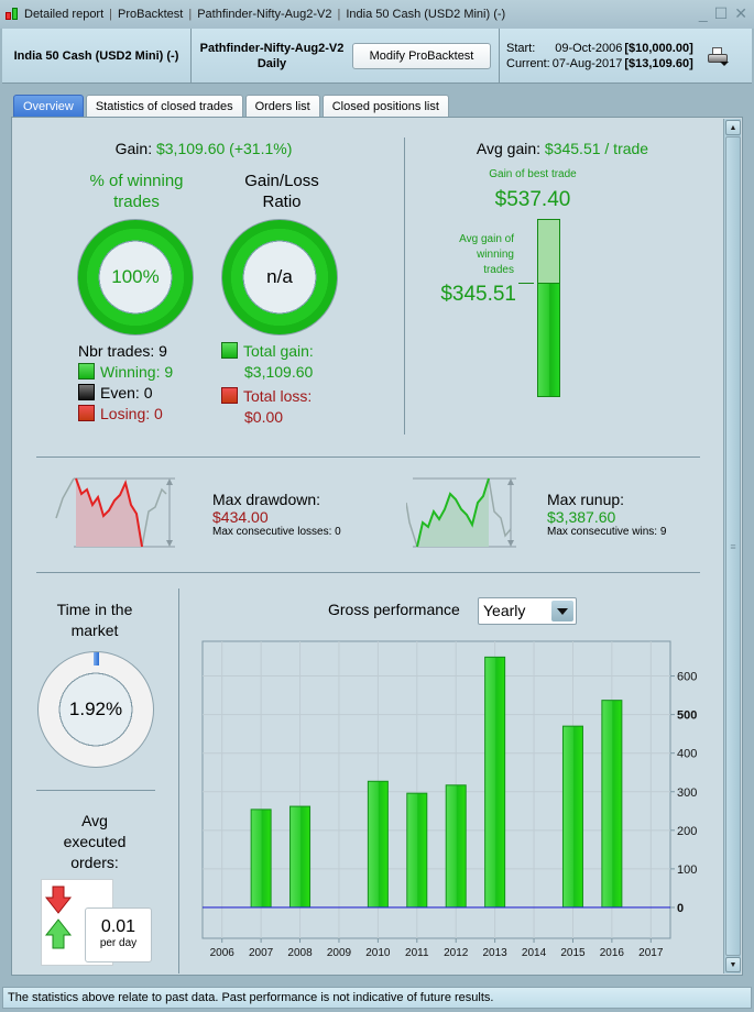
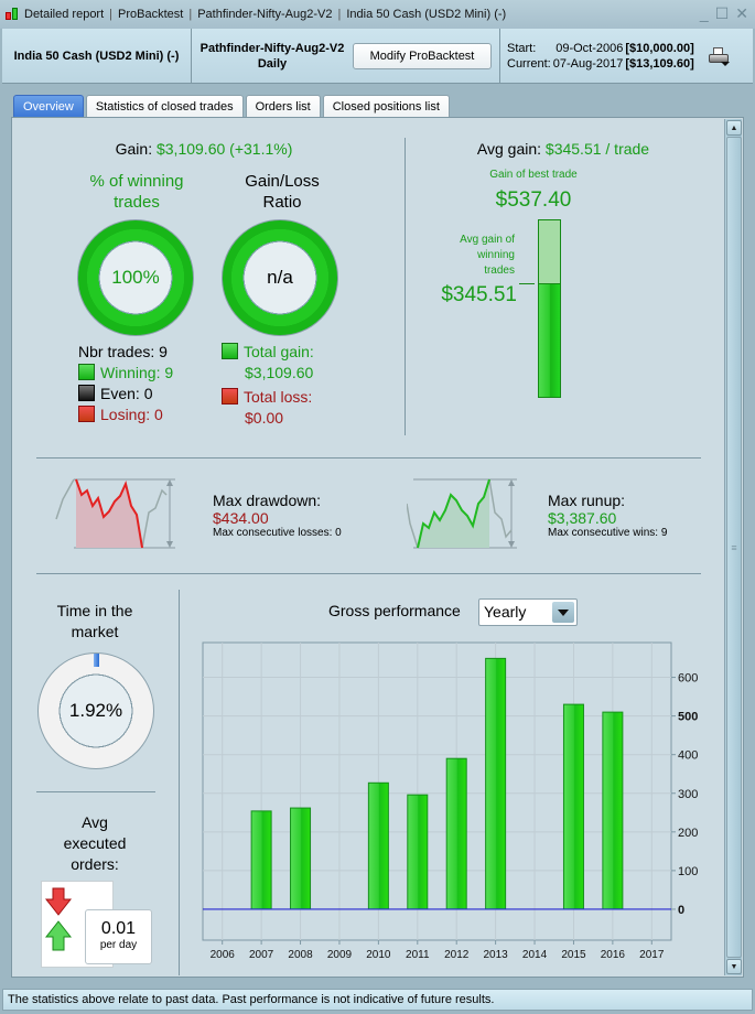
2012: 320 -> 390
2015: 470 -> 530
2016: 540 -> 510
